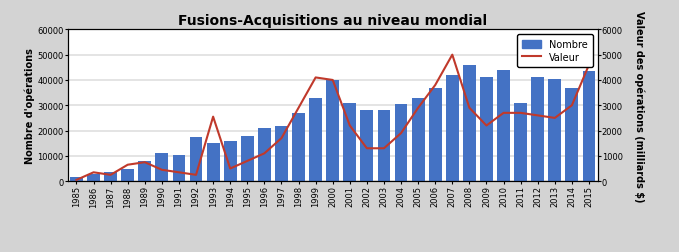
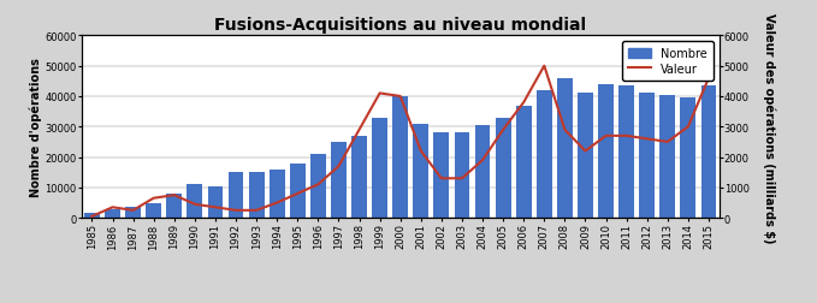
Nombre/1992: 17500 -> 15000
Valeur/1993: 2550 -> 250
Nombre/1997: 22000 -> 25000
Nombre/2011: 31000 -> 43500
Nombre/2014: 37000 -> 39500
